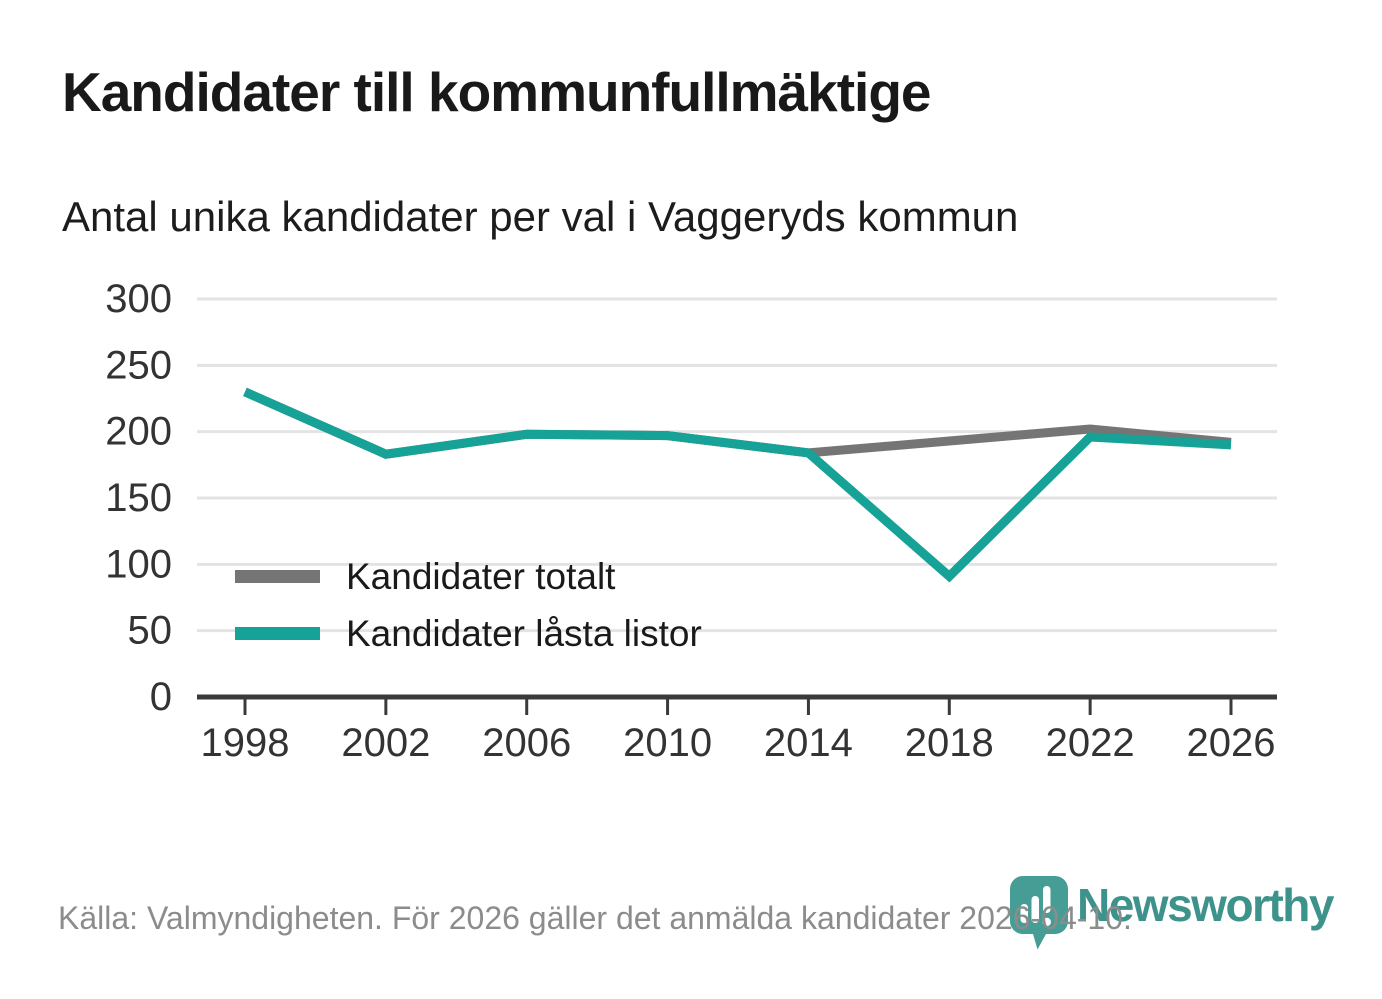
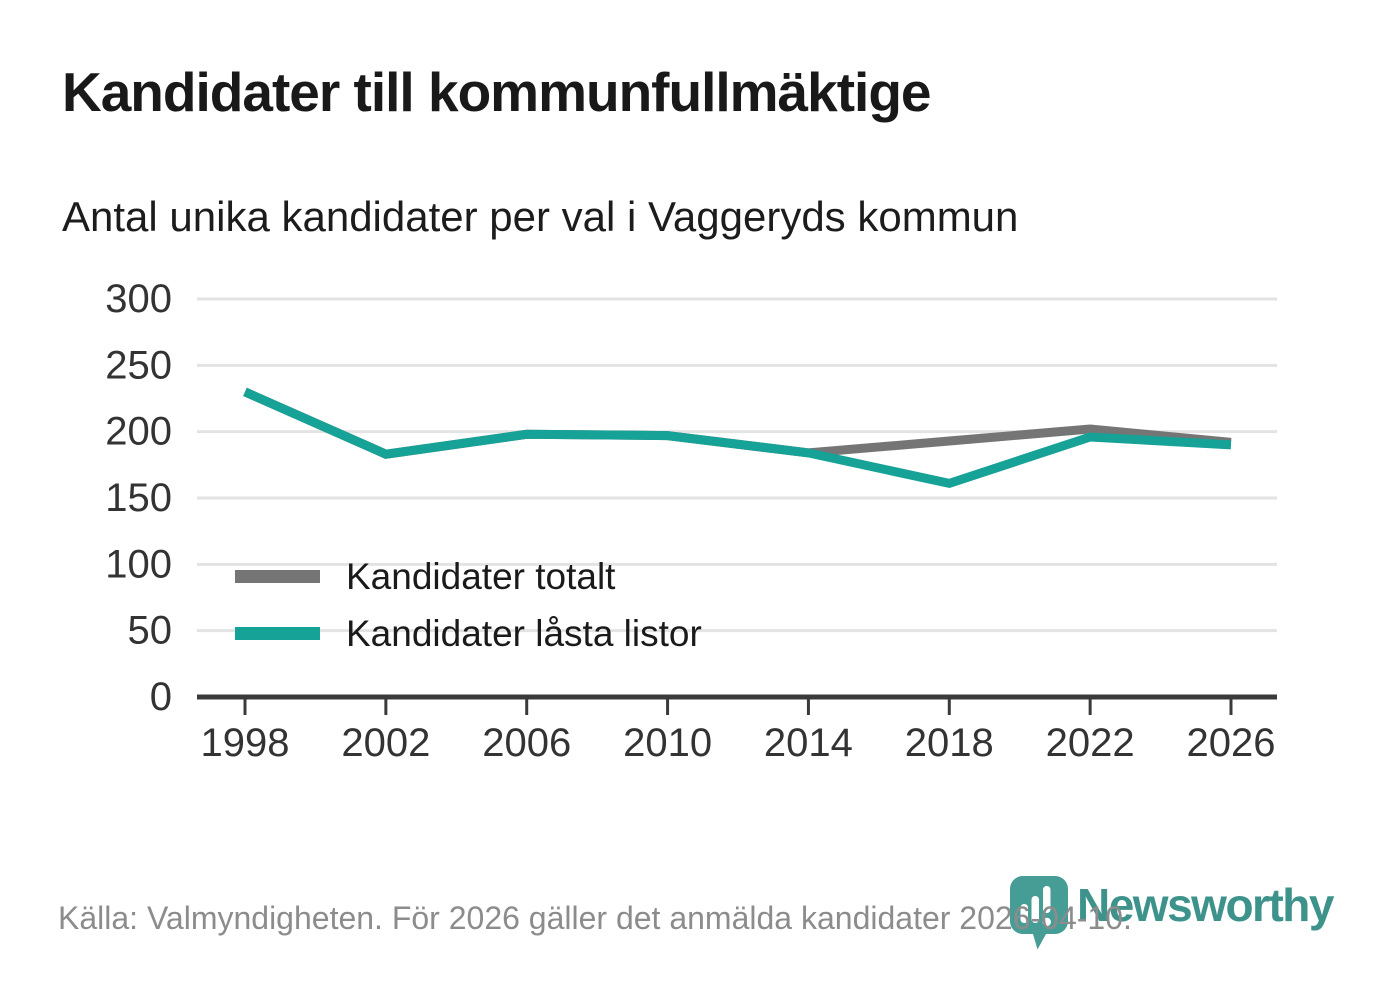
Kandidater låsta listor/2018: 91 -> 161
